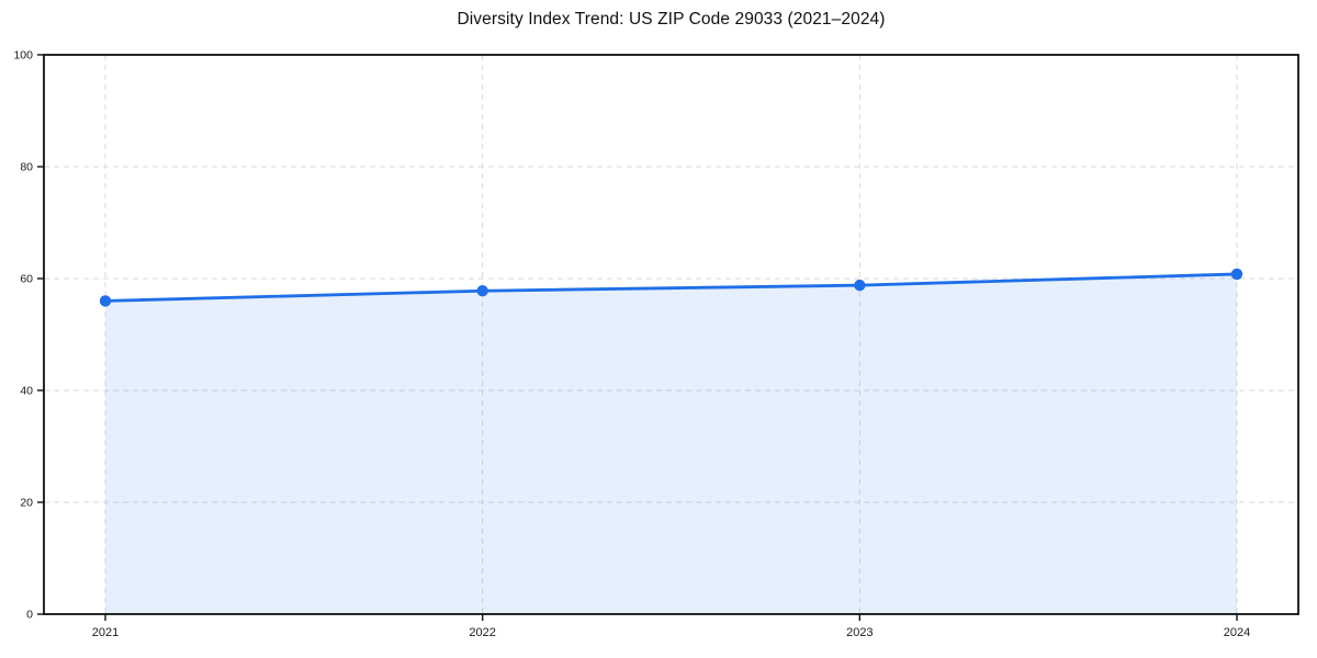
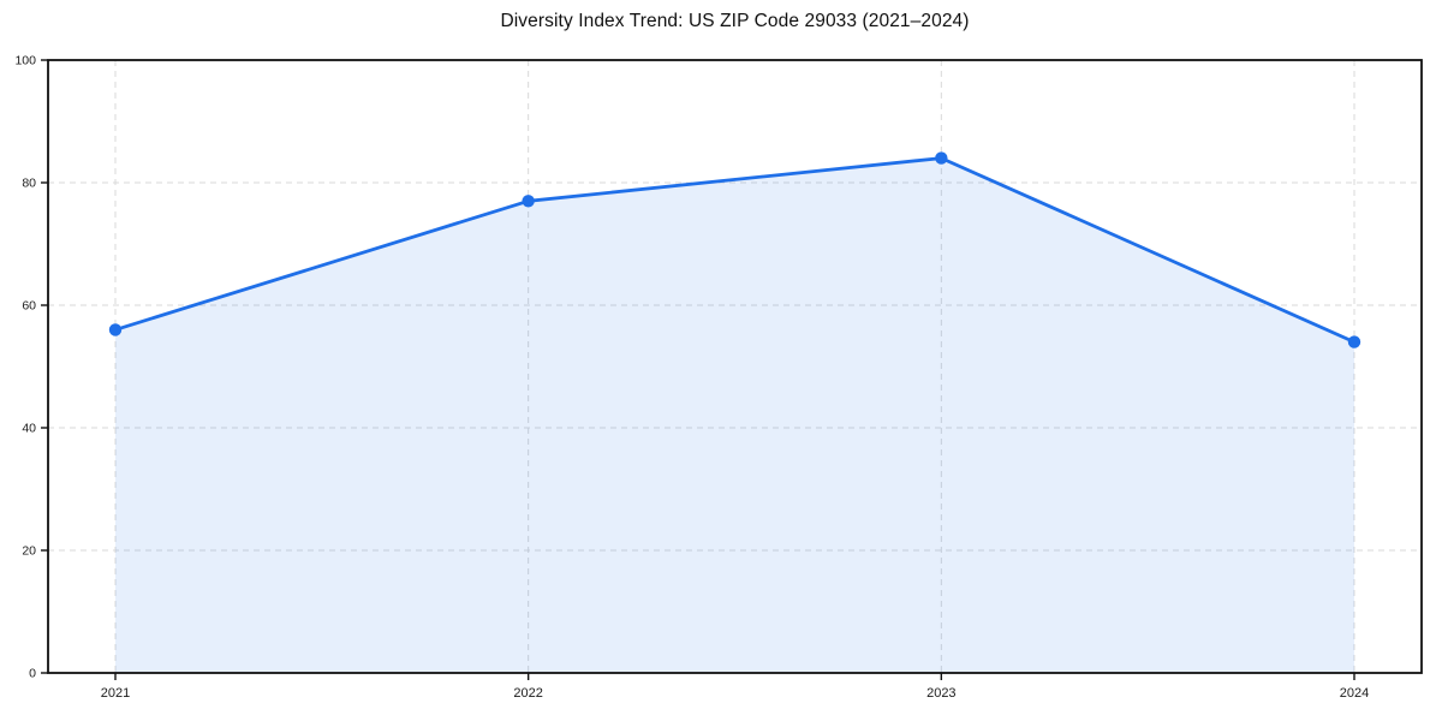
2022: 58 -> 77
2023: 59 -> 84
2024: 61 -> 54
